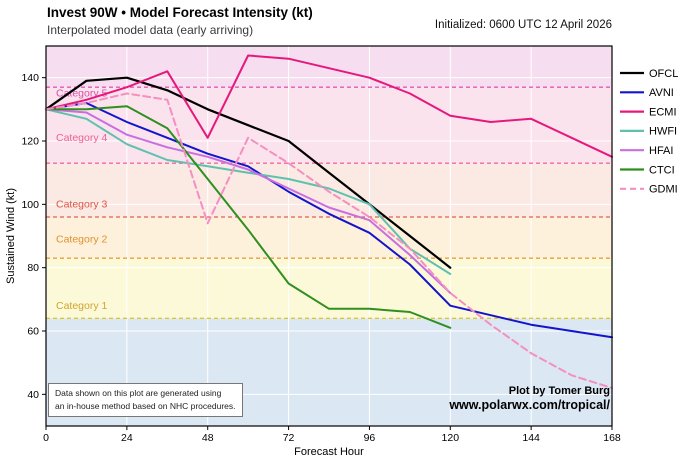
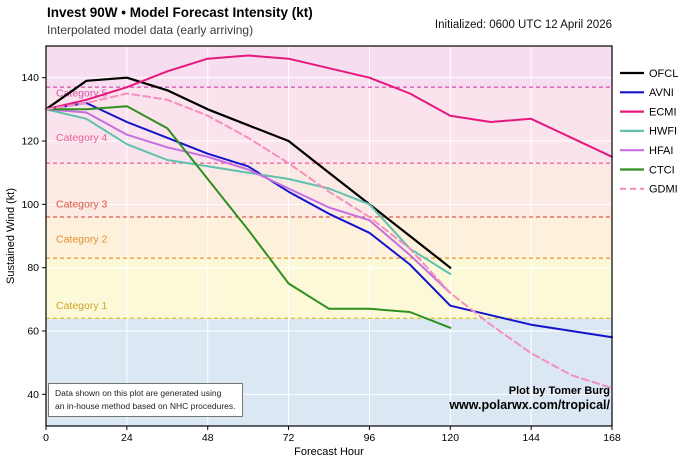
ECMI/48: 121 -> 146
GDMI/48: 94 -> 128
